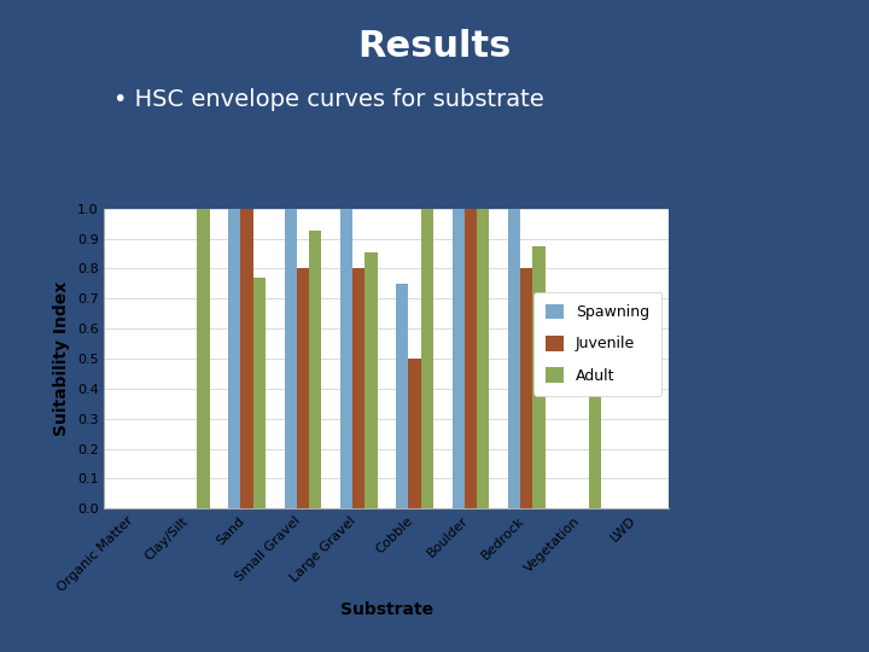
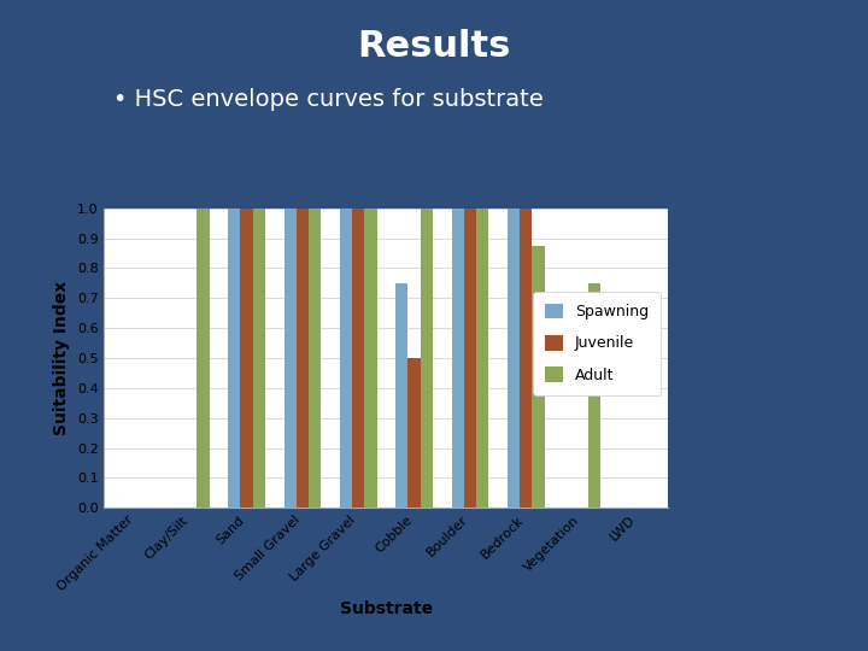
Adult/Sand: 0.770 -> 1.000
Juvenile/Small Gravel: 0.8 -> 1.0
Adult/Small Gravel: 0.925 -> 1.000
Juvenile/Large Gravel: 0.8 -> 1.0
Adult/Large Gravel: 0.855 -> 1.000
Juvenile/Bedrock: 0.8 -> 1.0
Adult/Vegetation: 0.705 -> 0.750
